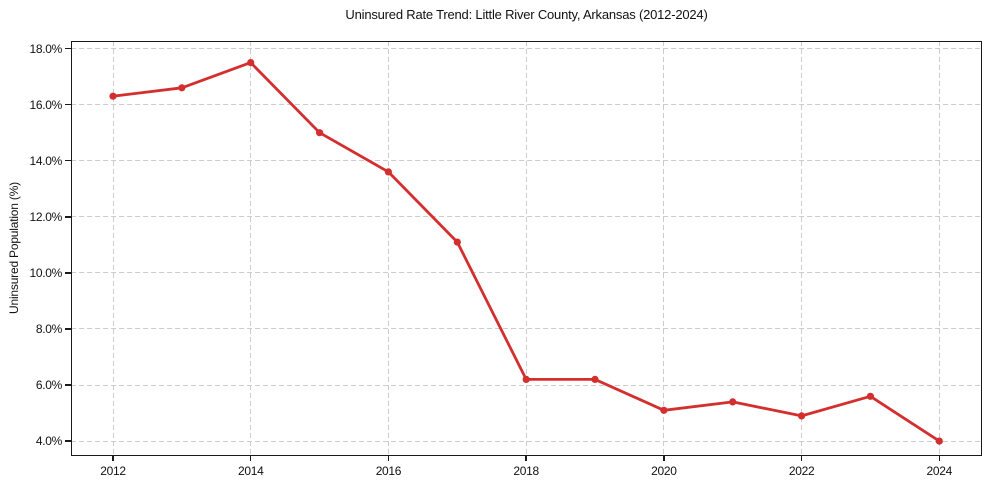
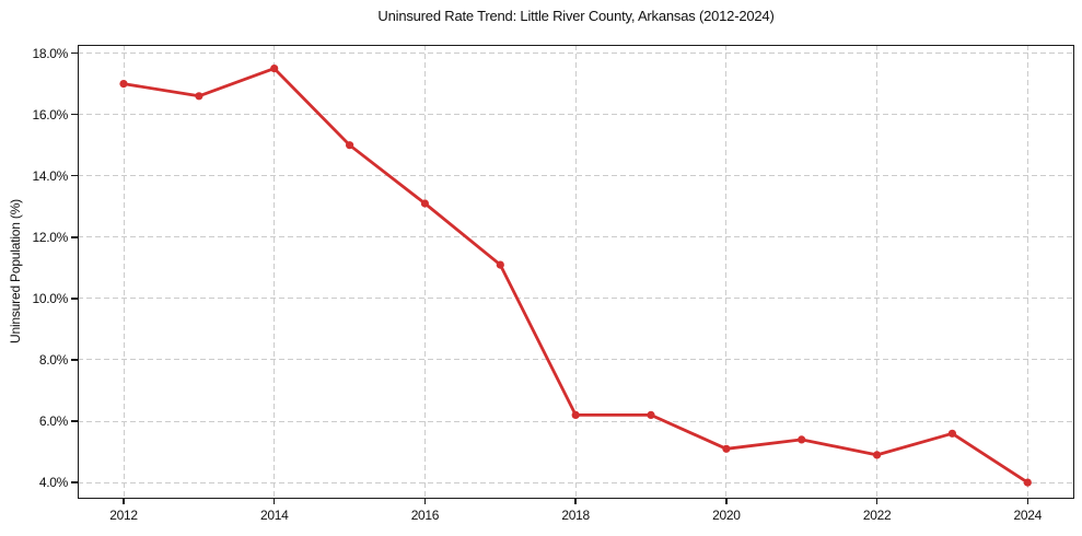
2012: 16.3% -> 17.0%
2016: 13.6% -> 13.1%
